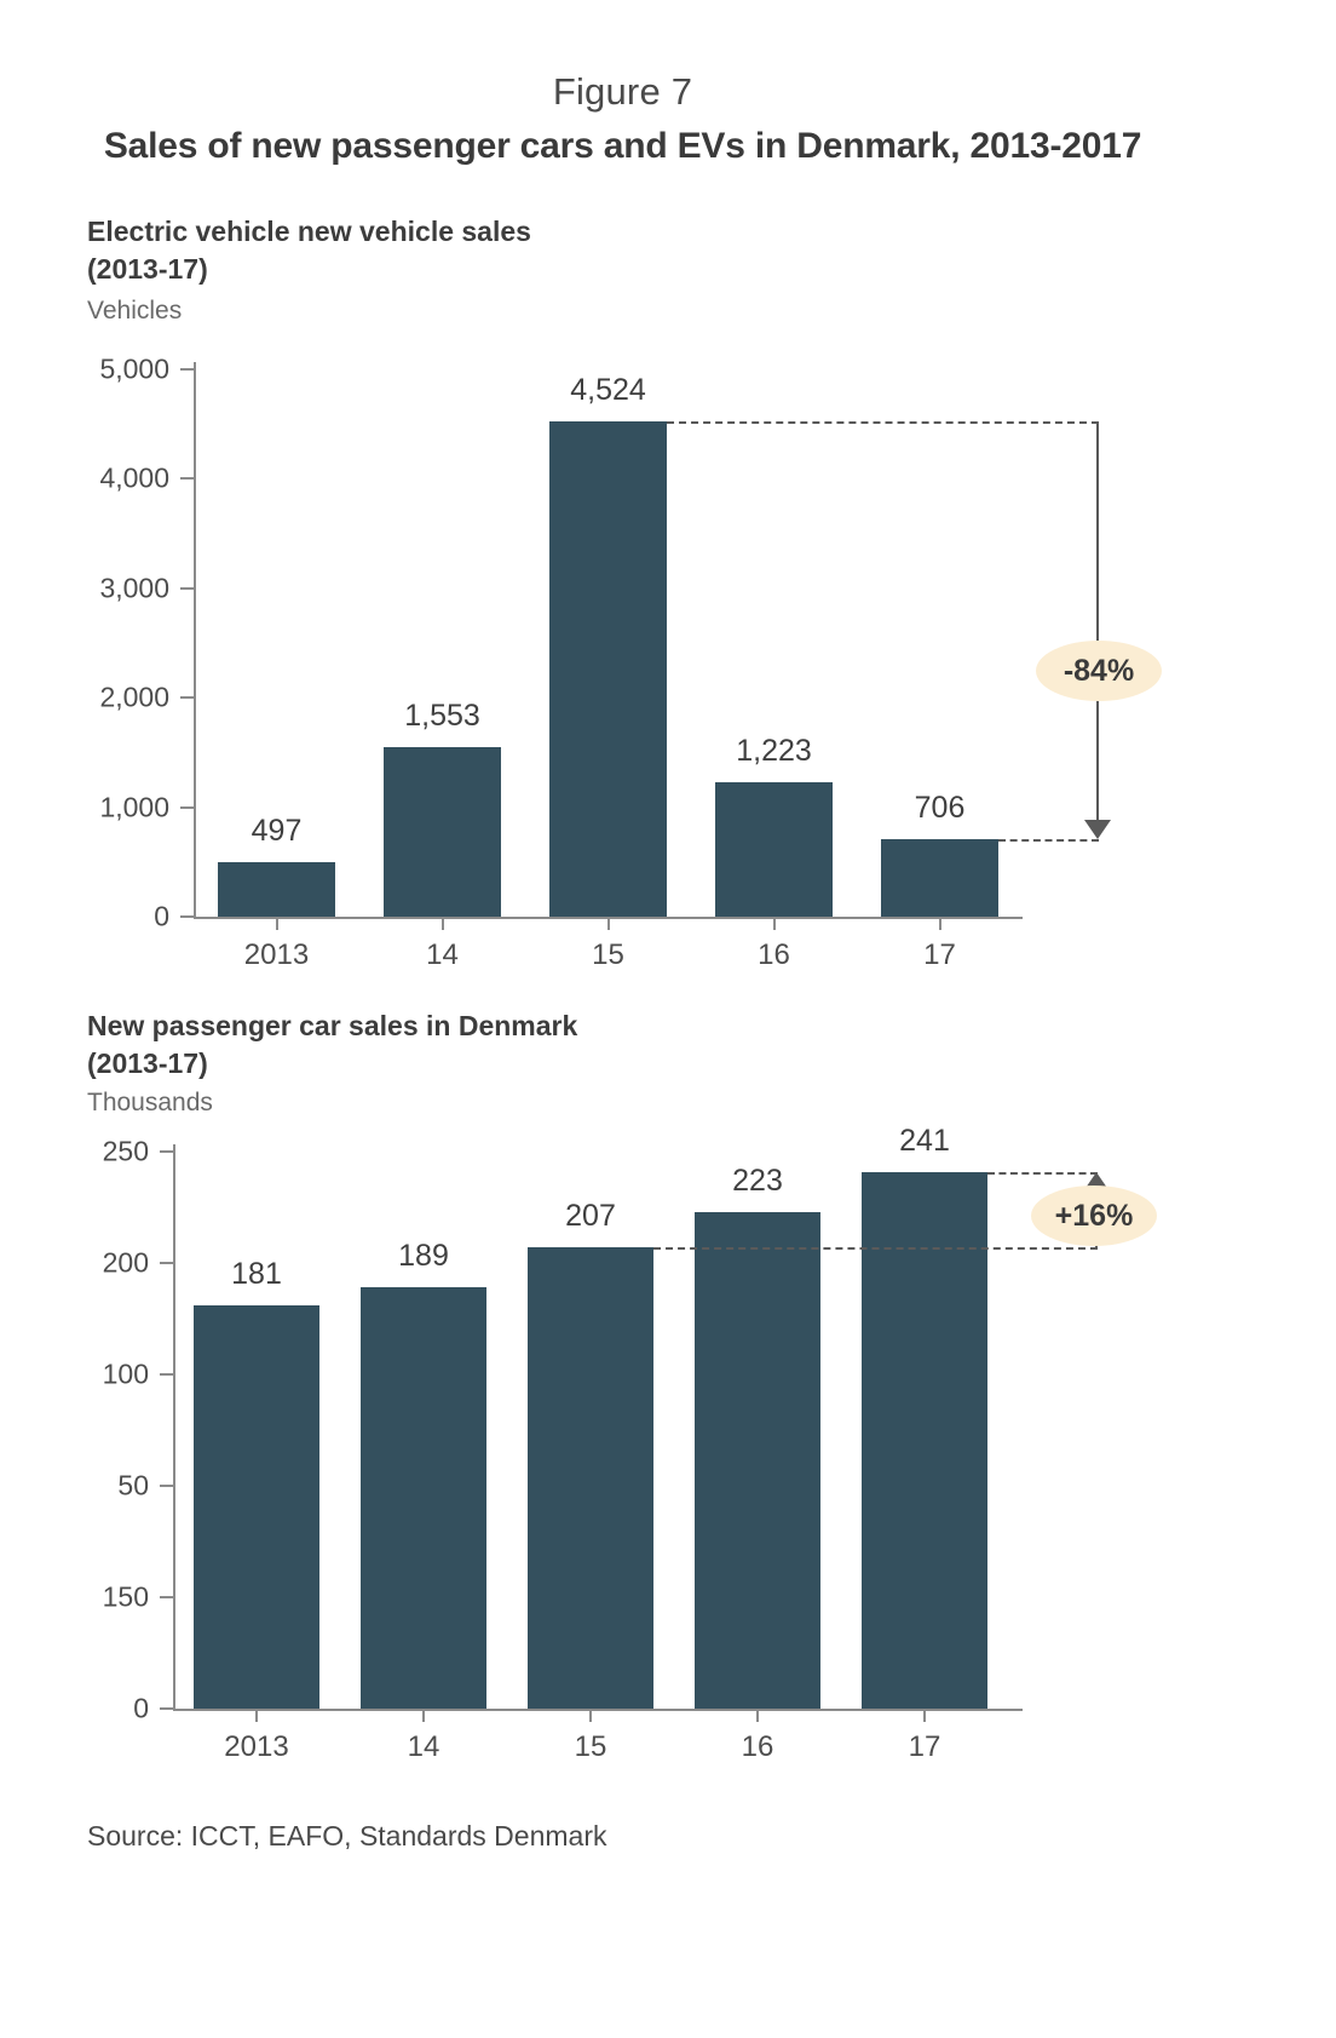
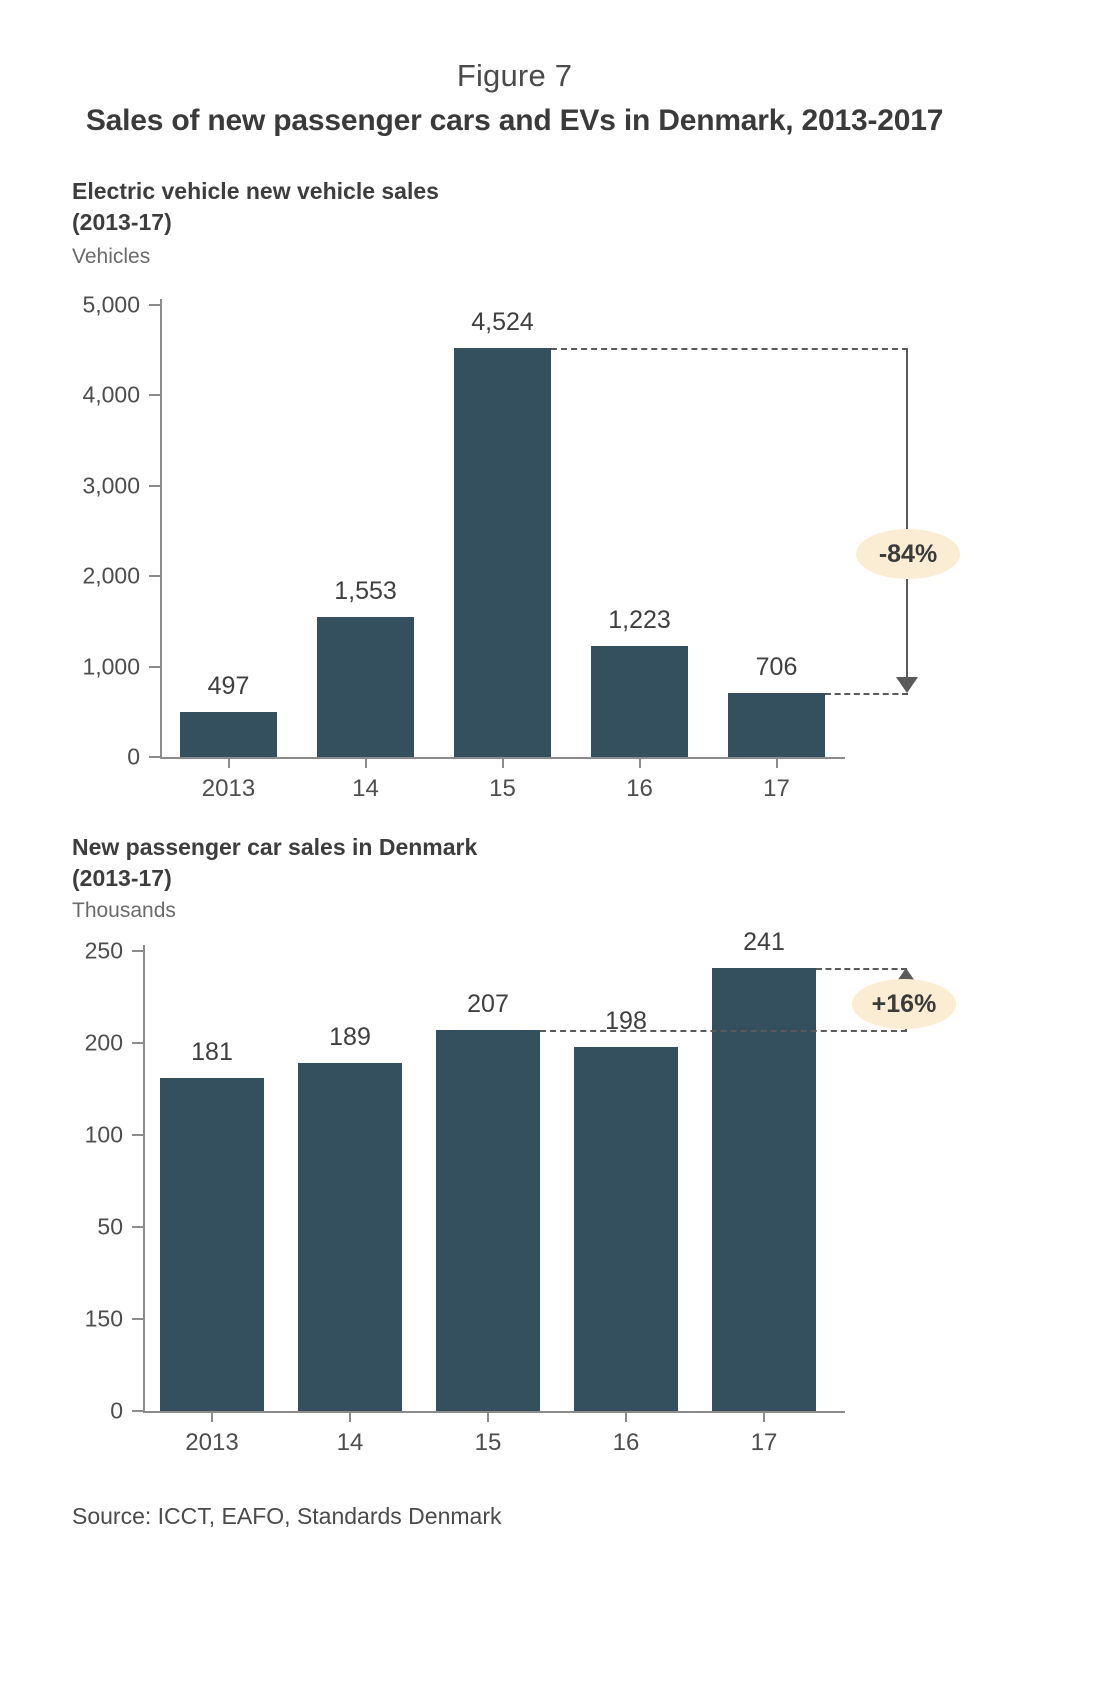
New passenger car sales in Denmark (2013-17)/16: 223 -> 198
